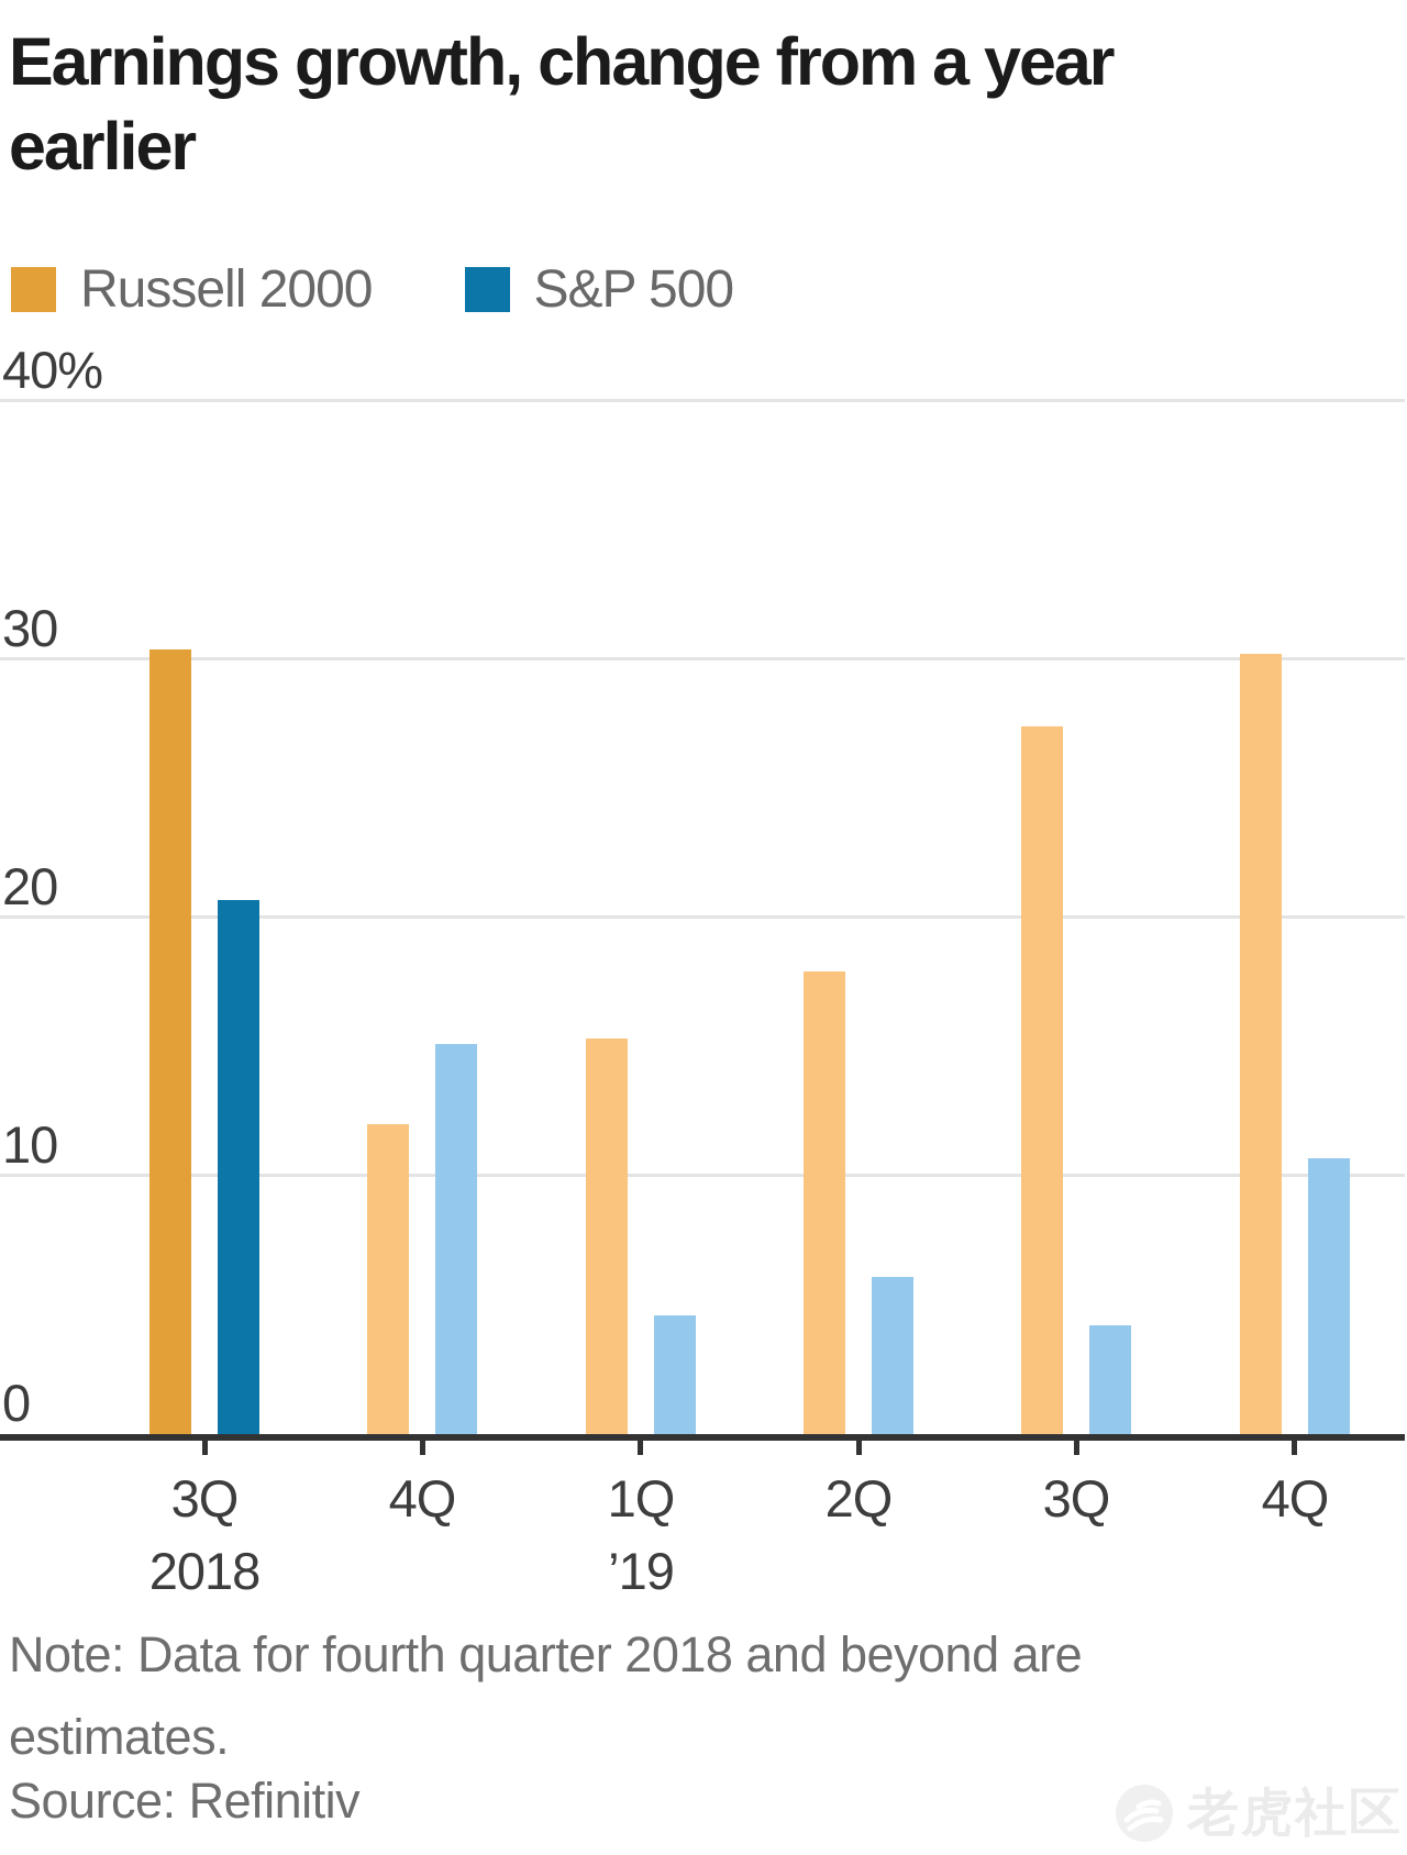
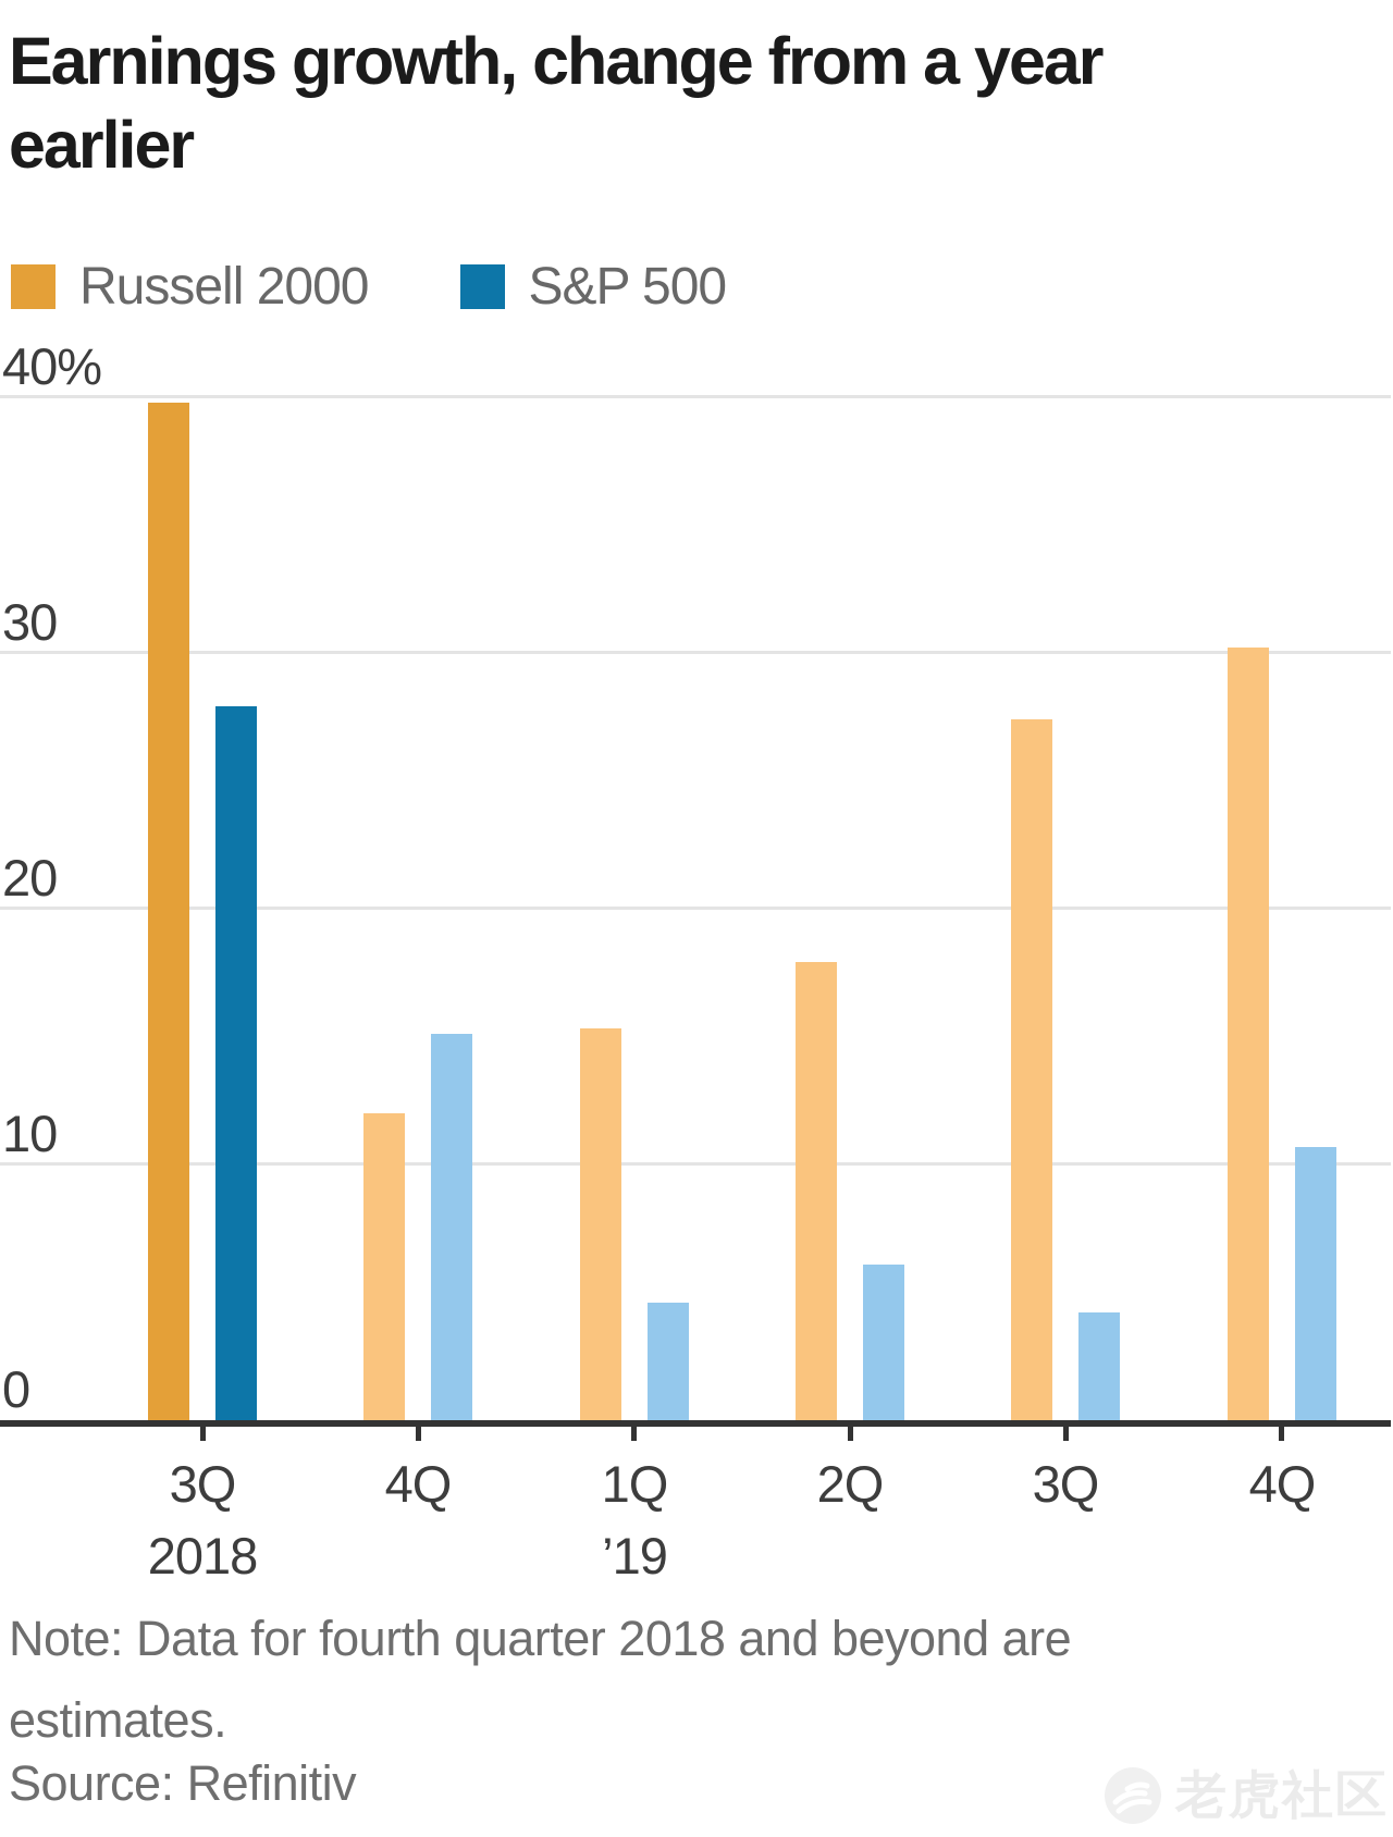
Russell 2000/3Q 2018: 30.4% -> 39.8%
S&P 500/3Q 2018: 20.7% -> 27.9%
